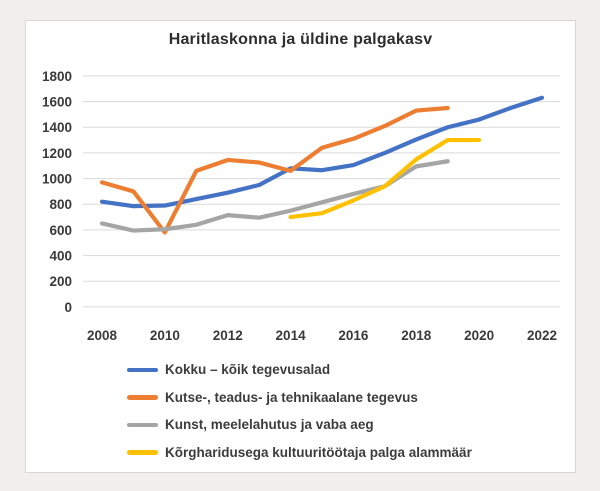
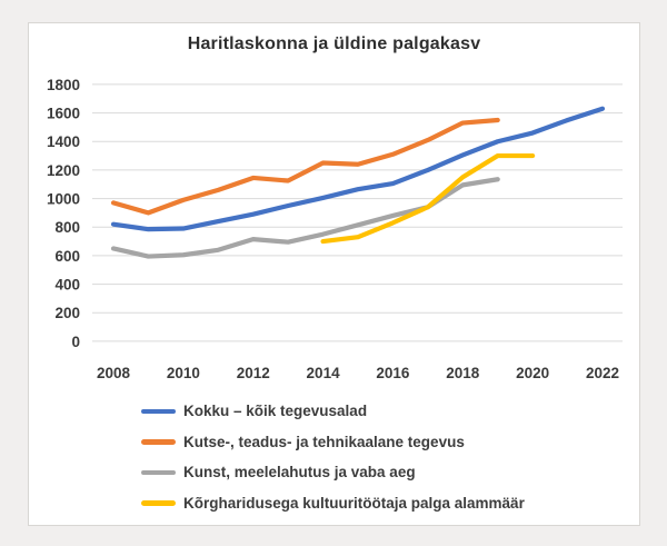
Kutse-, teadus- ja tehnikaalane tegevus/2010: 580 -> 990
Kokku – kõik tegevusalad/2014: 1080 -> 1000
Kutse-, teadus- ja tehnikaalane tegevus/2014: 1060 -> 1250
